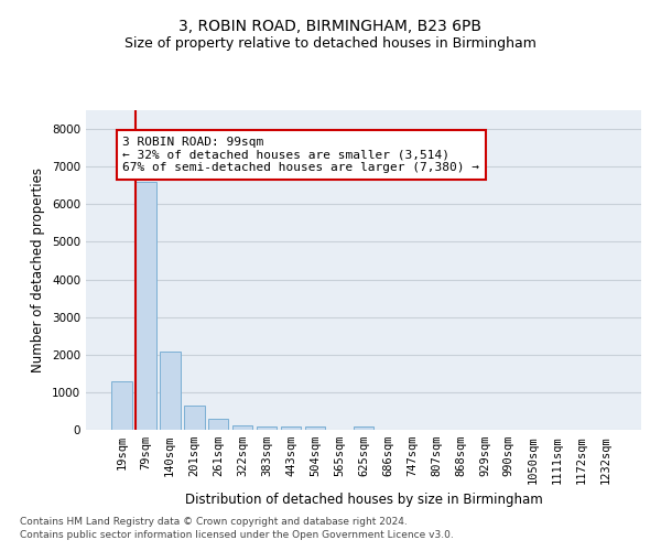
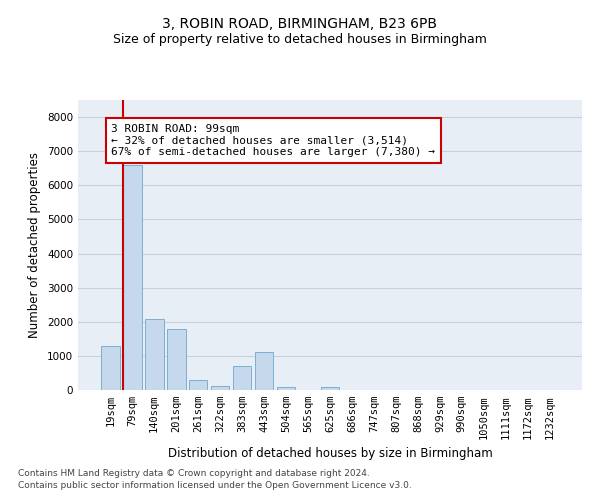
201sqm: 650 -> 1800
383sqm: 90 -> 700
443sqm: 90 -> 1100
